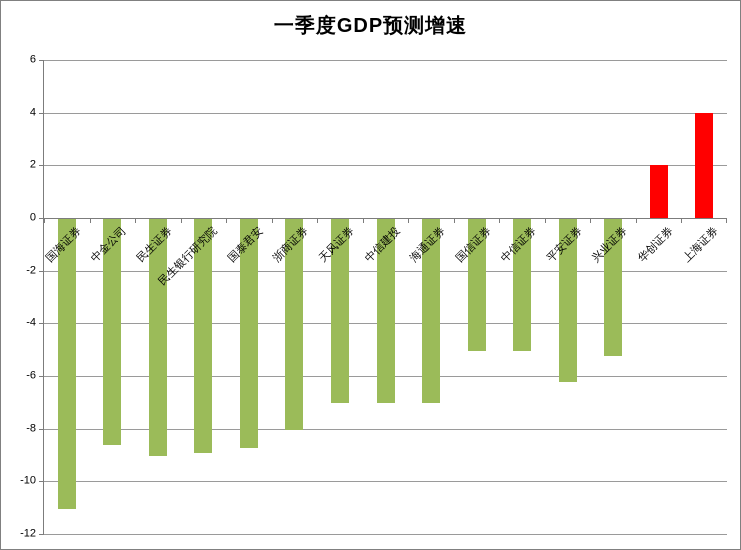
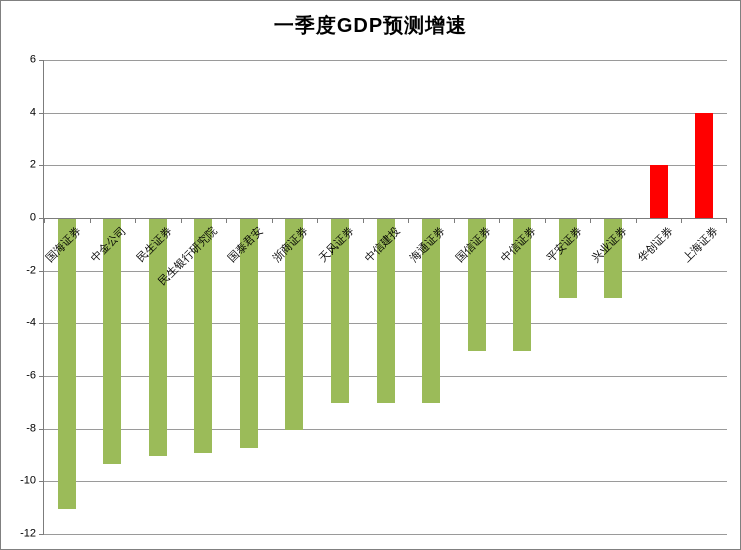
中金公司: -8.6 -> -9.3
平安证券: -6.2 -> -3.0
兴业证券: -5.2 -> -3.0
